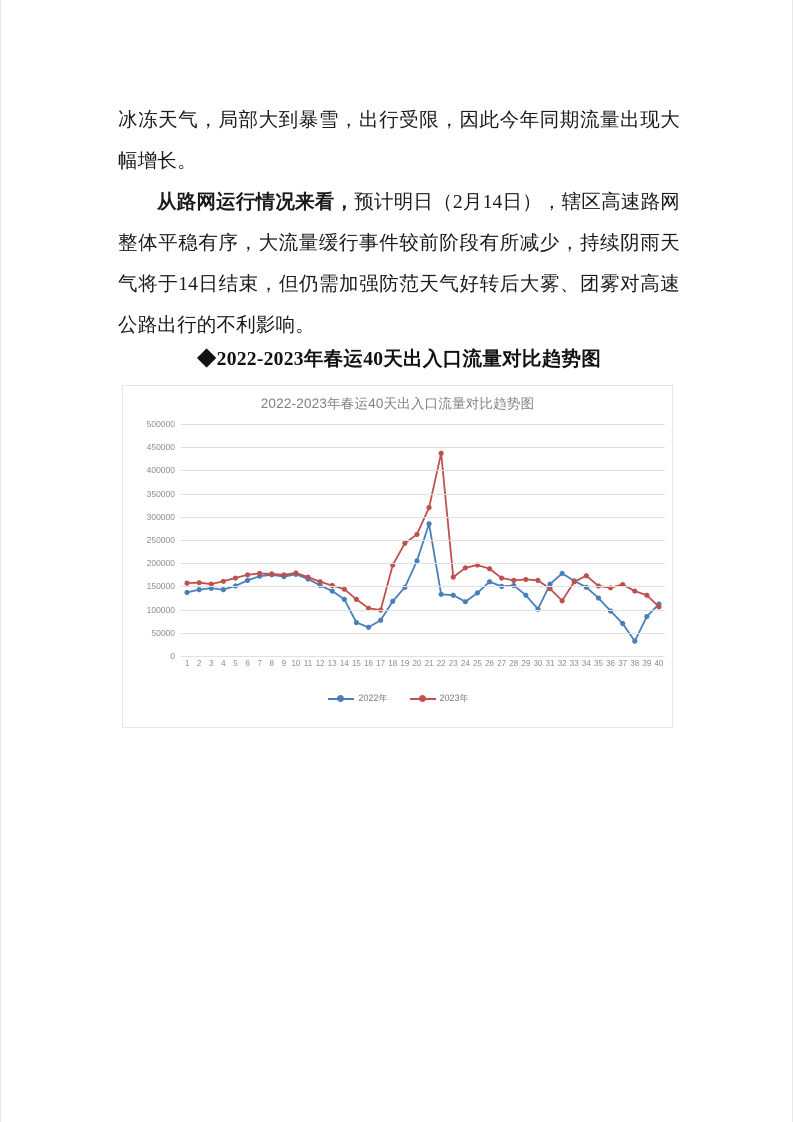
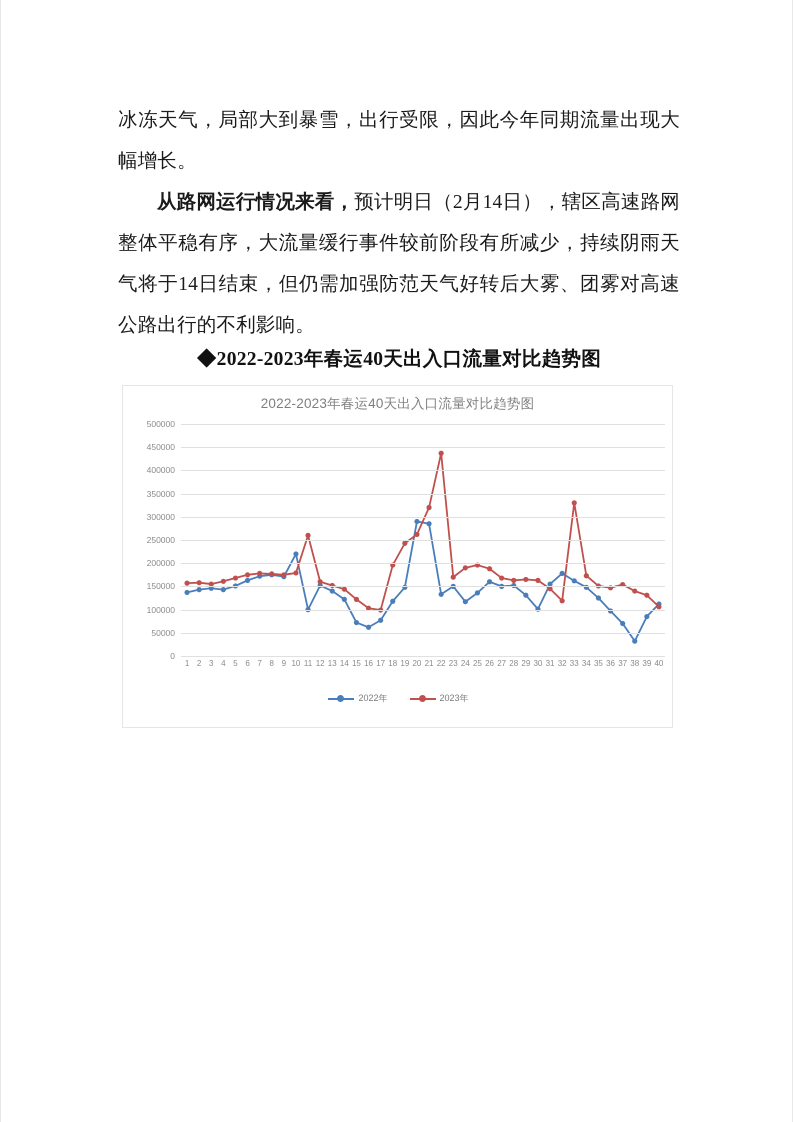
2022年/10: 180000 -> 220000
2022年/11: 170000 -> 100000
2023年/11: 170000 -> 260000
2022年/20: 200000 -> 290000
2022年/23: 130000 -> 150000
2023年/33: 160000 -> 330000
